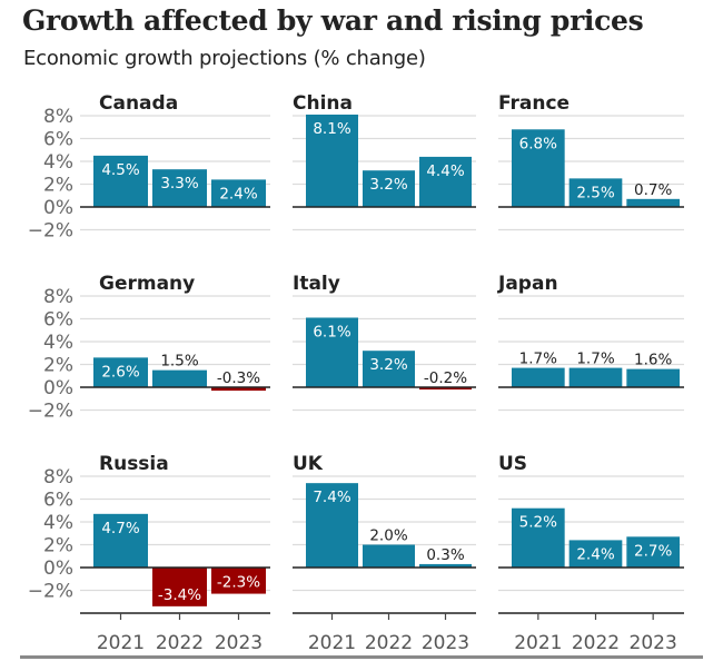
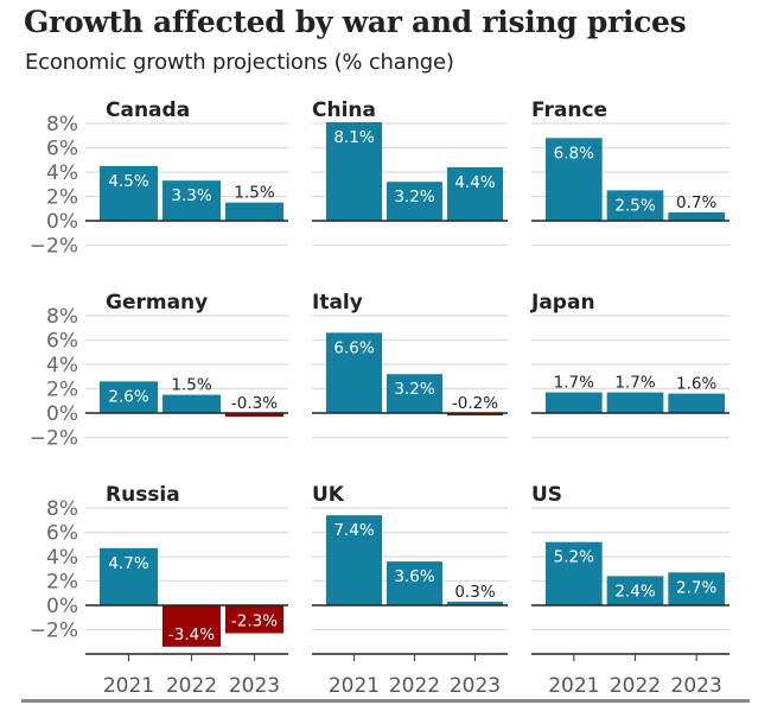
Italy/2021: 6.1% -> 6.6%
UK/2022: 2.0% -> 3.6%
Canada/2023: 2.4% -> 1.5%
